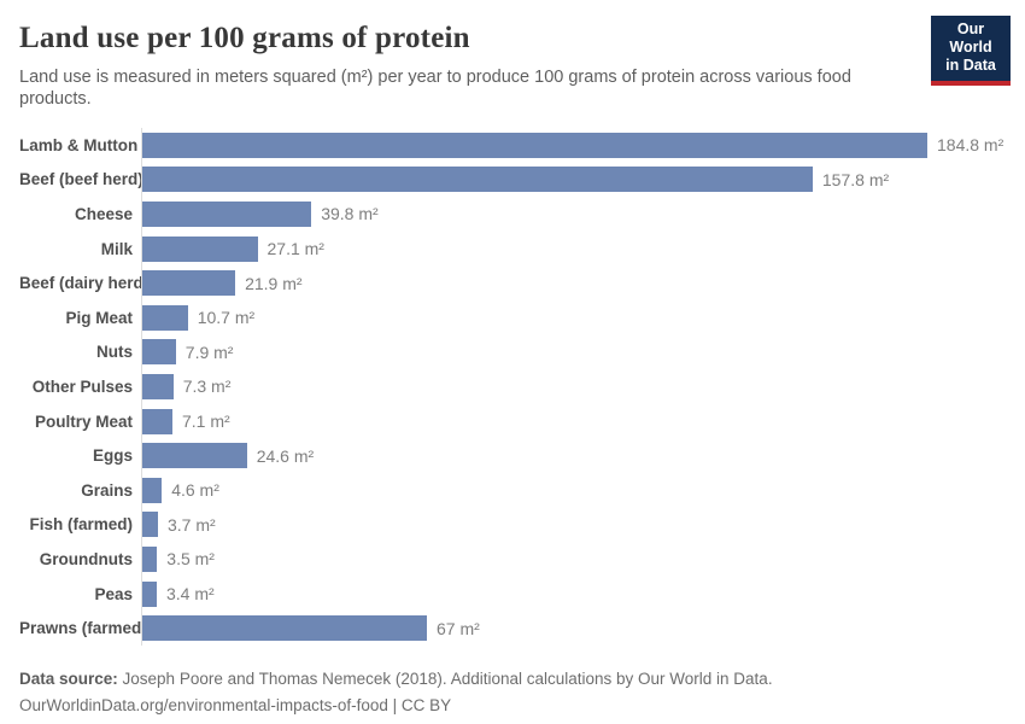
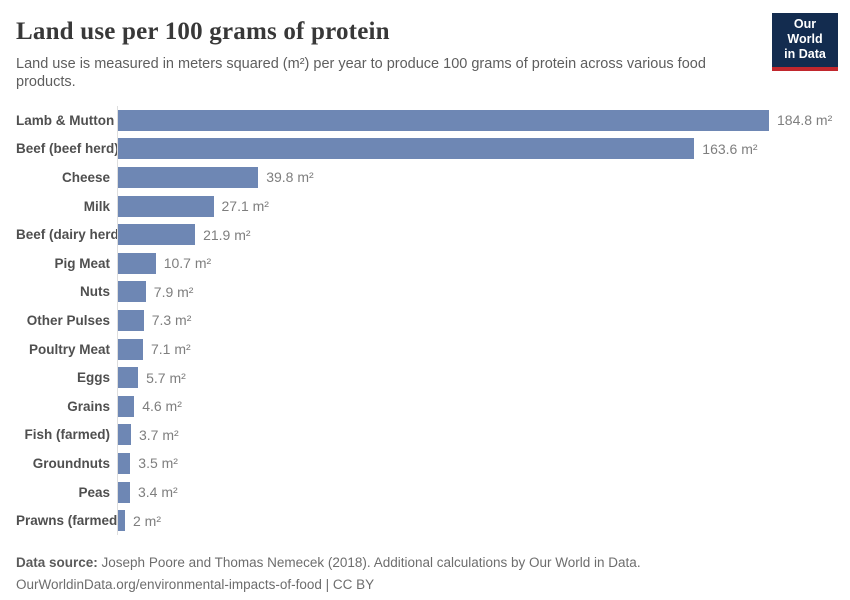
Beef (beef herd): 157.8 -> 163.6
Eggs: 24.6 -> 5.7
Prawns (farmed): 67 -> 2
